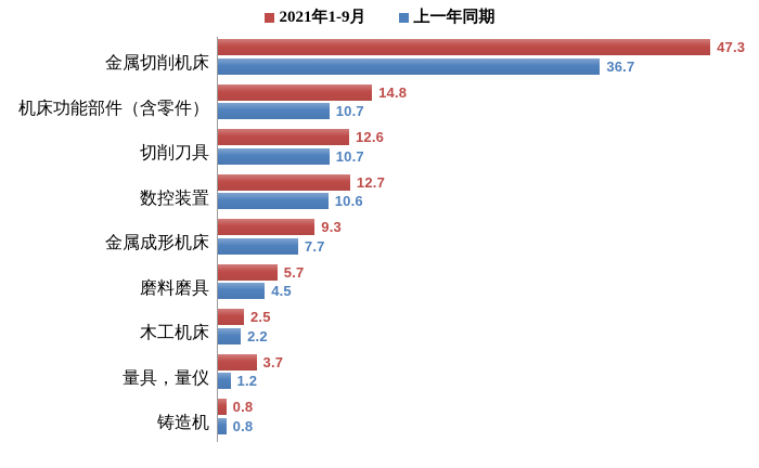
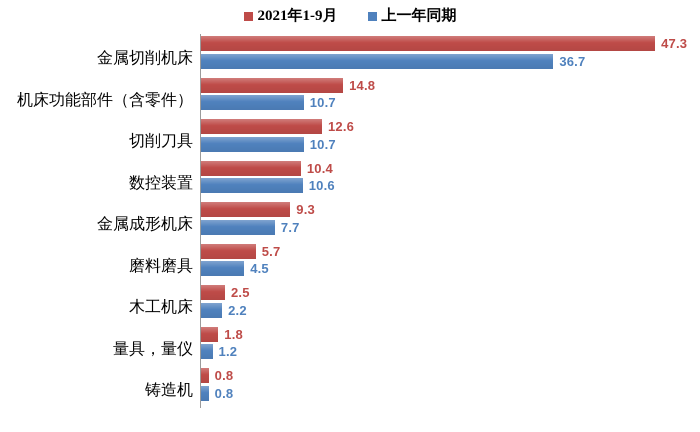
2021年1-9月/数控装置: 12.7 -> 10.4
2021年1-9月/量具，量仪: 3.7 -> 1.8
